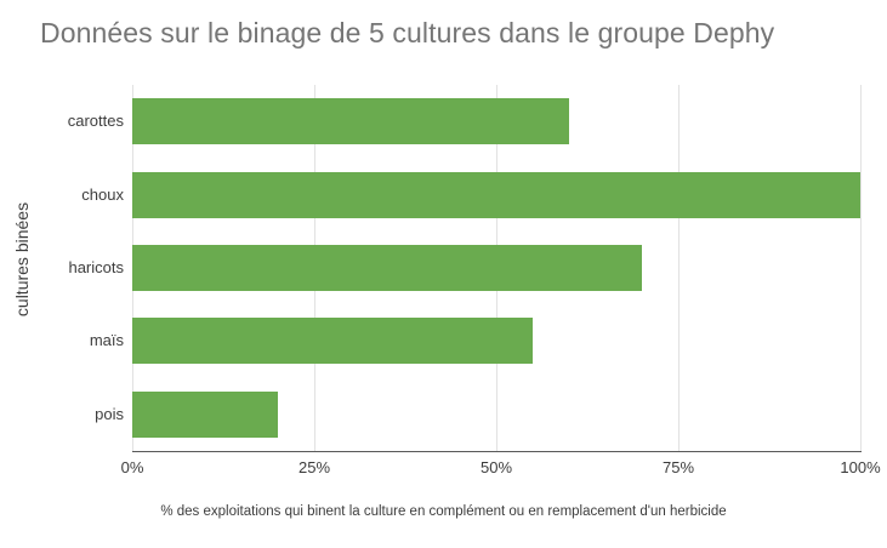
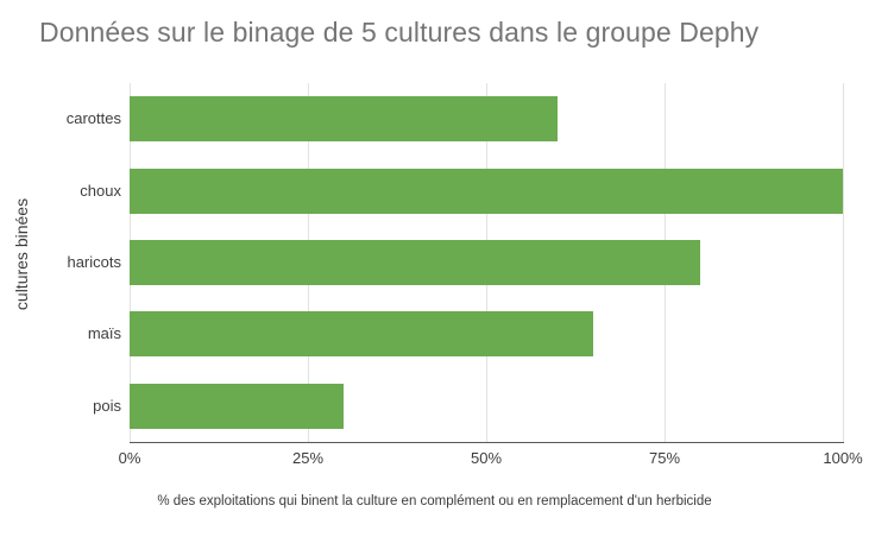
haricots: 70% -> 80%
maïs: 55% -> 65%
pois: 20% -> 30%
